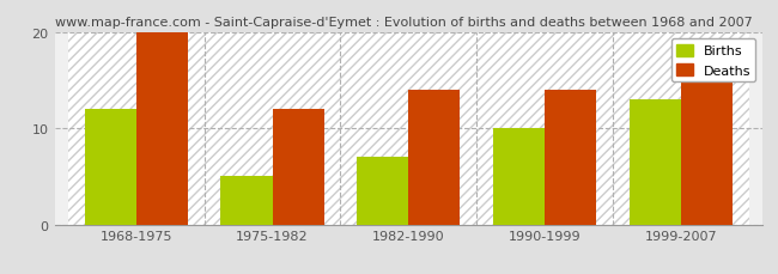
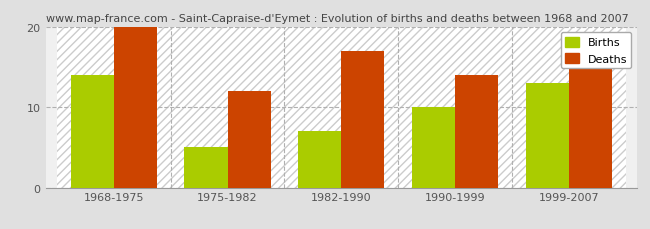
Births/1968-1975: 12 -> 14
Deaths/1982-1990: 14 -> 17
